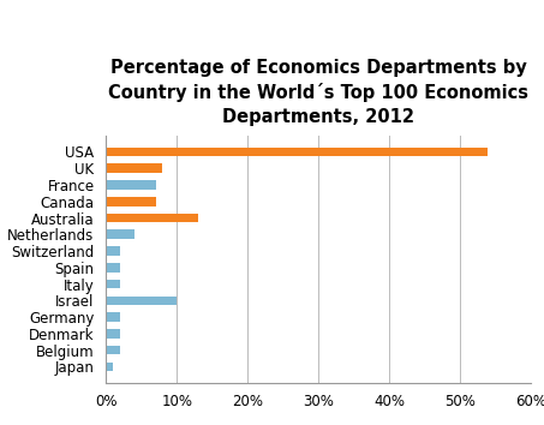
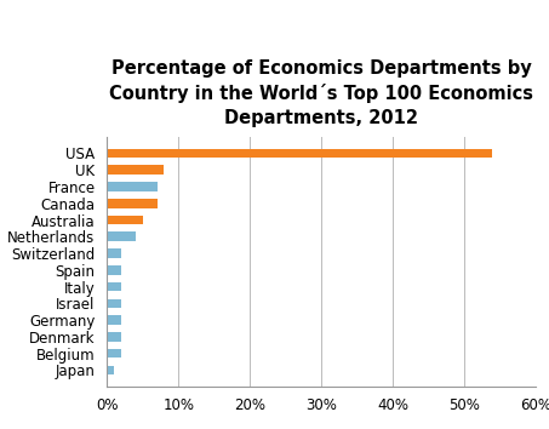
Australia: 13% -> 5%
Israel: 10% -> 2%
